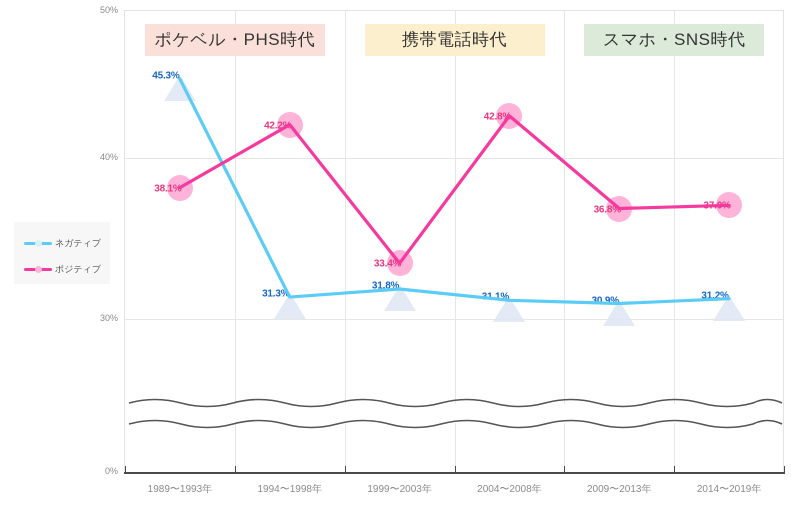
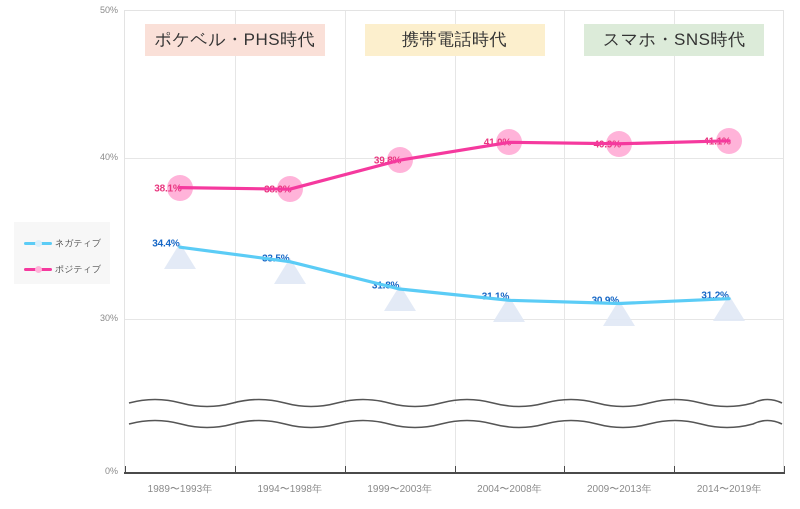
ネガティブ/1989〜1993年: 45.3% -> 34.4%
ネガティブ/1994〜1998年: 31.3% -> 33.5%
ポジティブ/1994〜1998年: 42.2% -> 38.0%
ポジティブ/1999〜2003年: 33.4% -> 39.8%
ポジティブ/2004〜2008年: 42.8% -> 41.0%
ポジティブ/2009〜2013年: 36.8% -> 40.9%
ポジティブ/2014〜2019年: 37.0% -> 41.1%
